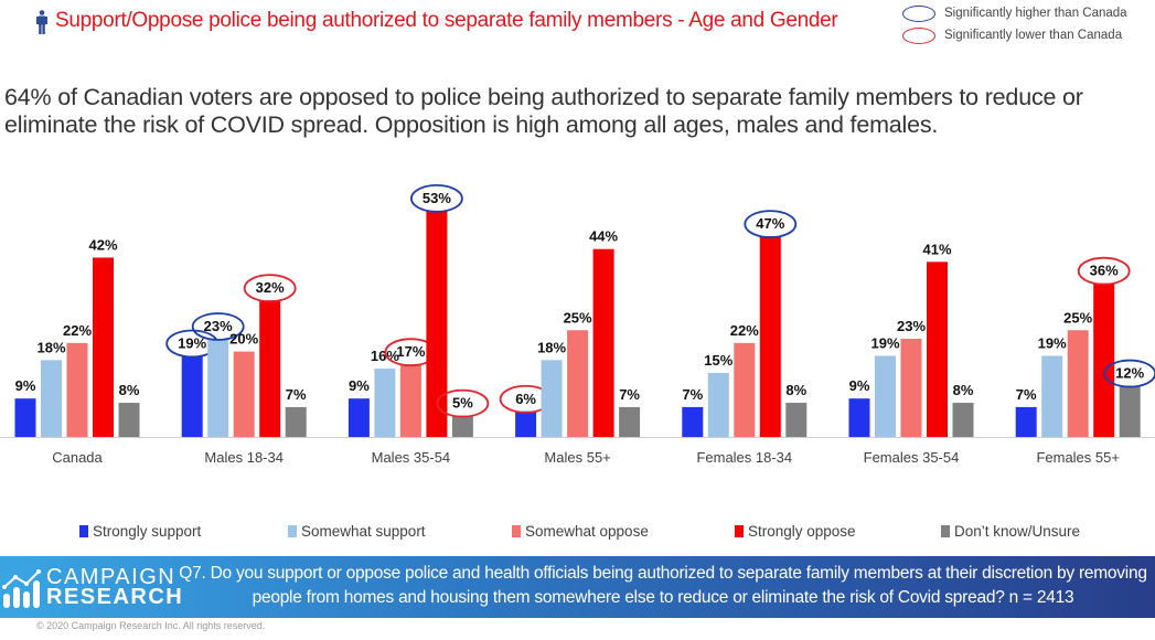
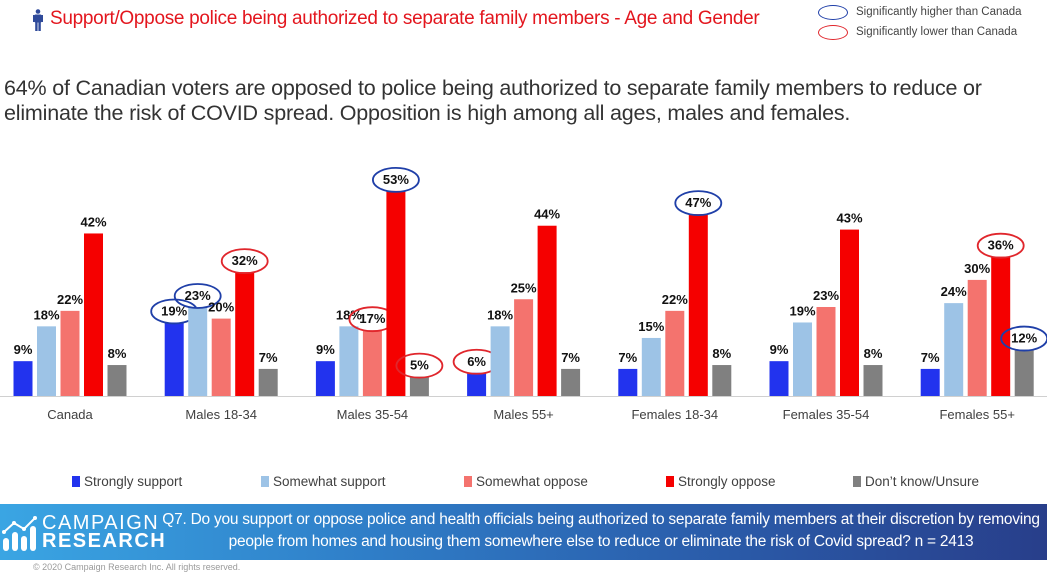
Somewhat support/Males 35-54: 16% -> 18%
Strongly oppose/Females 35-54: 41% -> 43%
Somewhat support/Females 55+: 19% -> 24%
Somewhat oppose/Females 55+: 25% -> 30%
